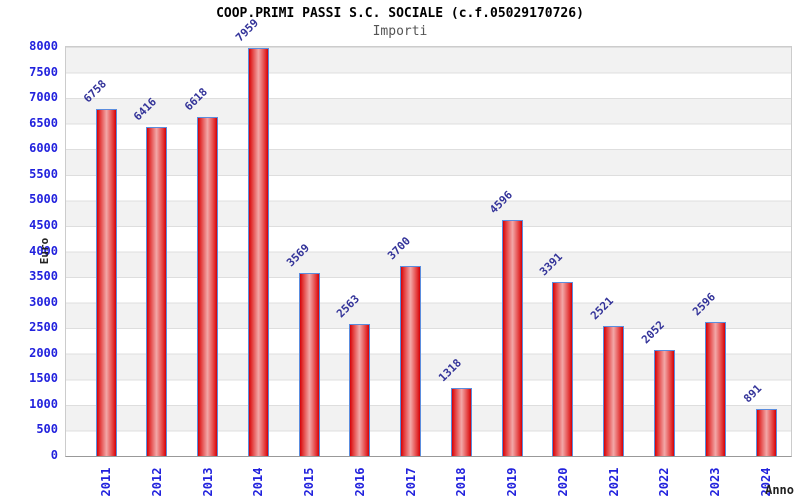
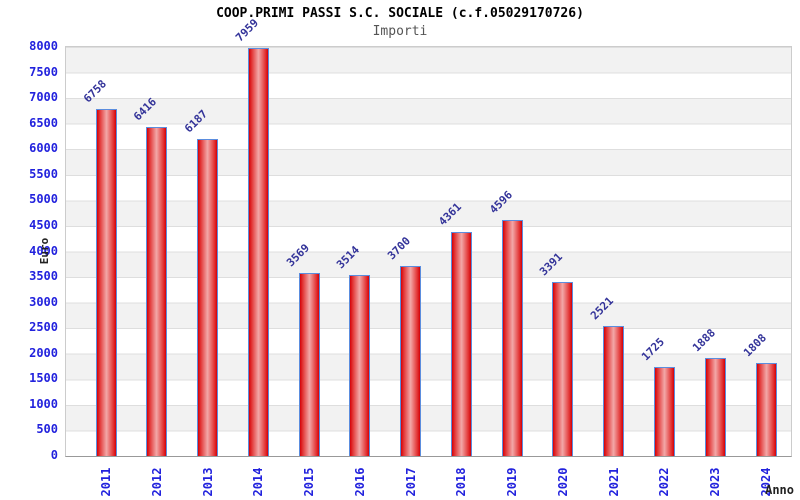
2013: 6618 -> 6187
2016: 2563 -> 3514
2018: 1318 -> 4361
2022: 2052 -> 1725
2023: 2596 -> 1888
2024: 891 -> 1808
